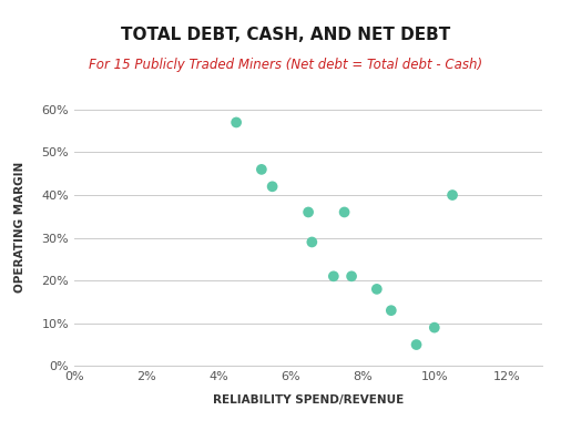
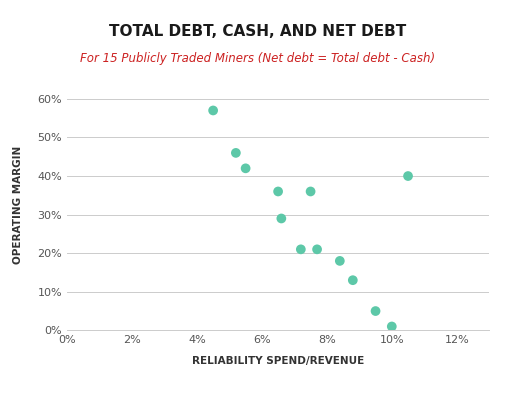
10%: 9% -> 1%
